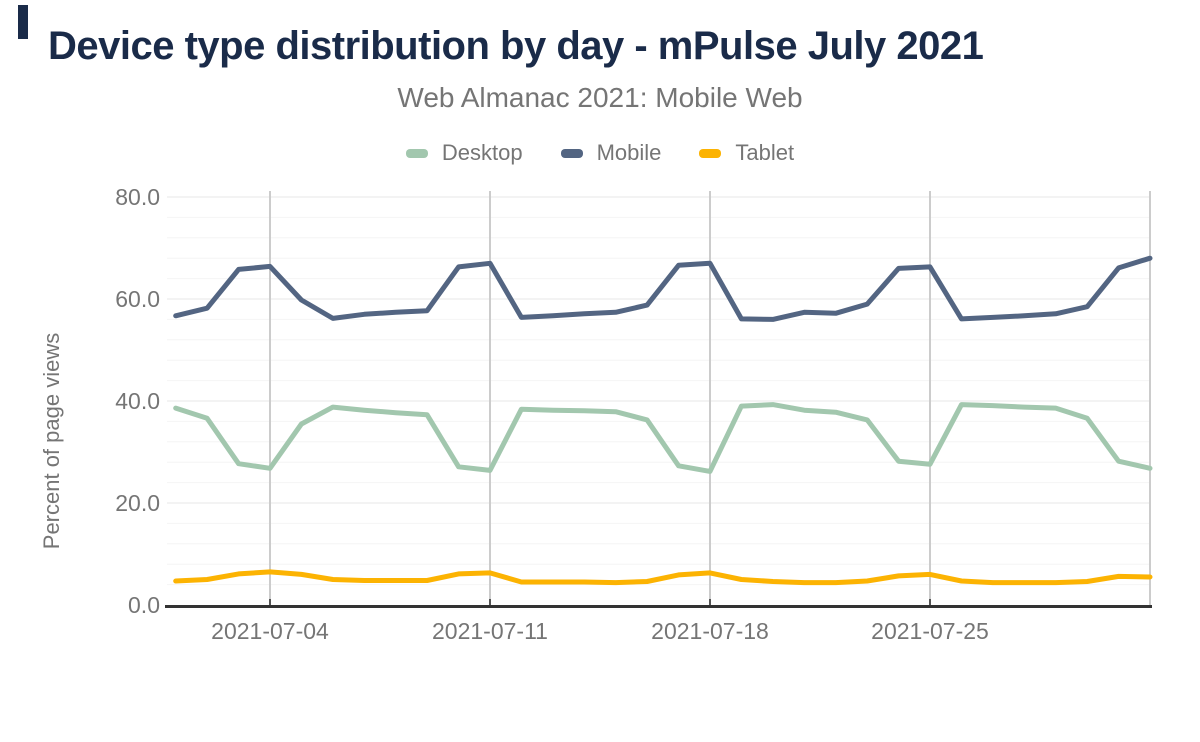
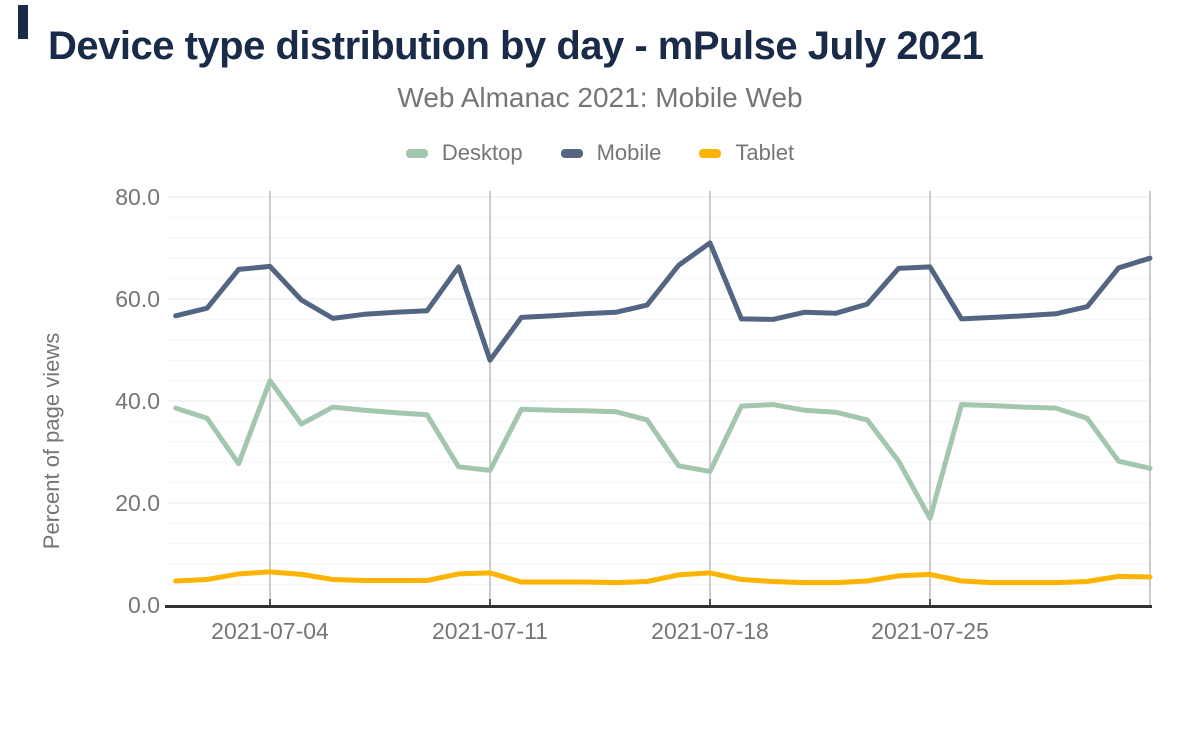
Desktop/2021-07-04: 27 -> 44
Mobile/2021-07-11: 67 -> 48
Mobile/2021-07-18: 67 -> 71
Desktop/2021-07-25: 28 -> 17
